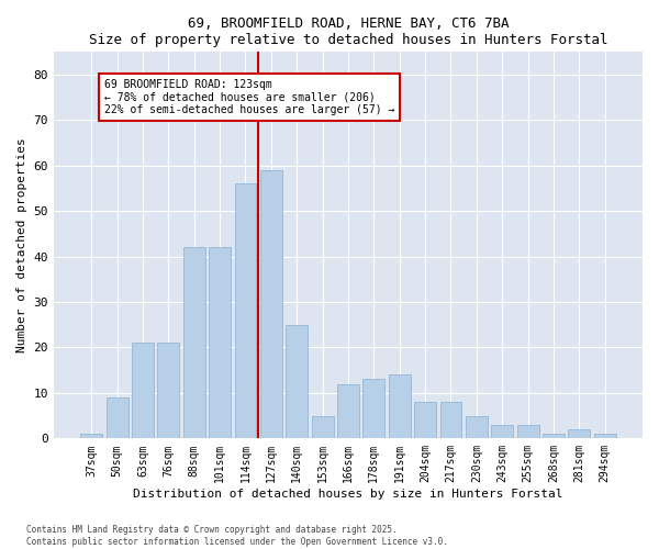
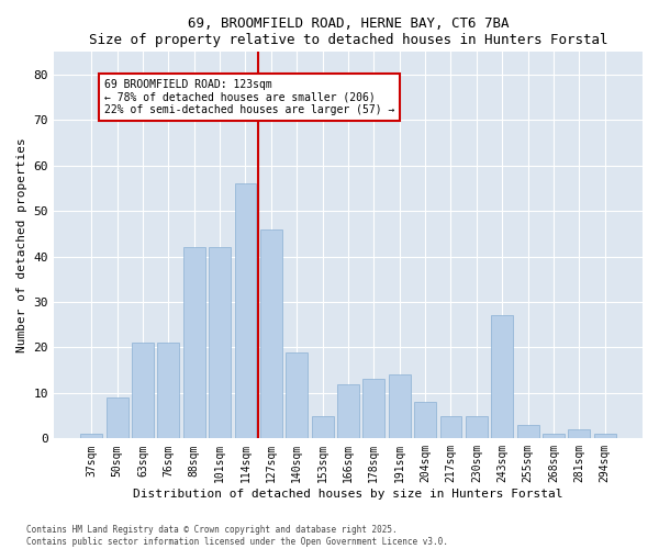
127sqm: 59 -> 46
140sqm: 25 -> 19
217sqm: 8 -> 5
243sqm: 3 -> 27
